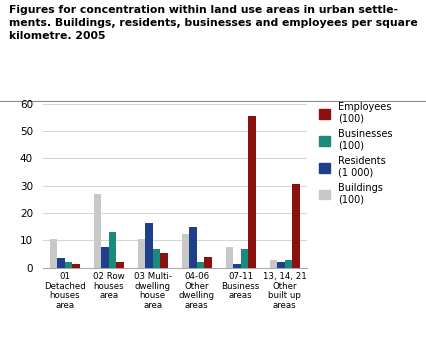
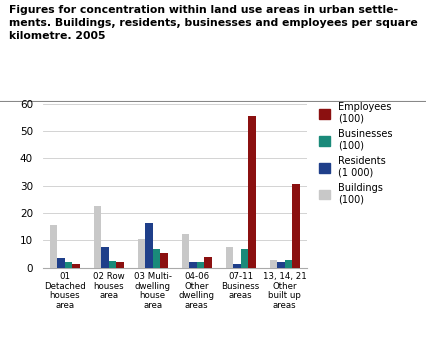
Buildings (100)/01 Detached houses area: 10.5 -> 15.5
Buildings (100)/02 Row houses area: 27.0 -> 22.5
Businesses (100)/02 Row houses area: 13.0 -> 2.5
Residents (1 000)/04-06 Other dwelling areas: 15.0 -> 2.0
